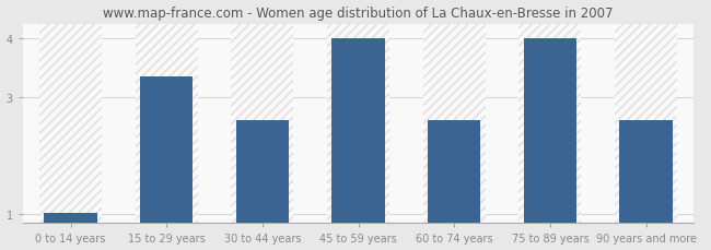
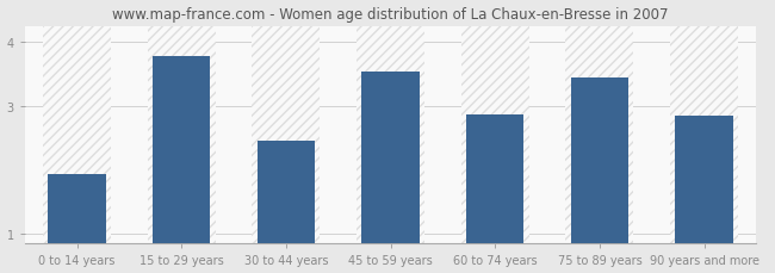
0 to 14 years: 1.02 -> 1.94
15 to 29 years: 3.35 -> 3.78
30 to 44 years: 2.60 -> 2.46
45 to 59 years: 4.00 -> 3.54
60 to 74 years: 2.60 -> 2.86
75 to 89 years: 4.00 -> 3.44
90 years and more: 2.60 -> 2.84
